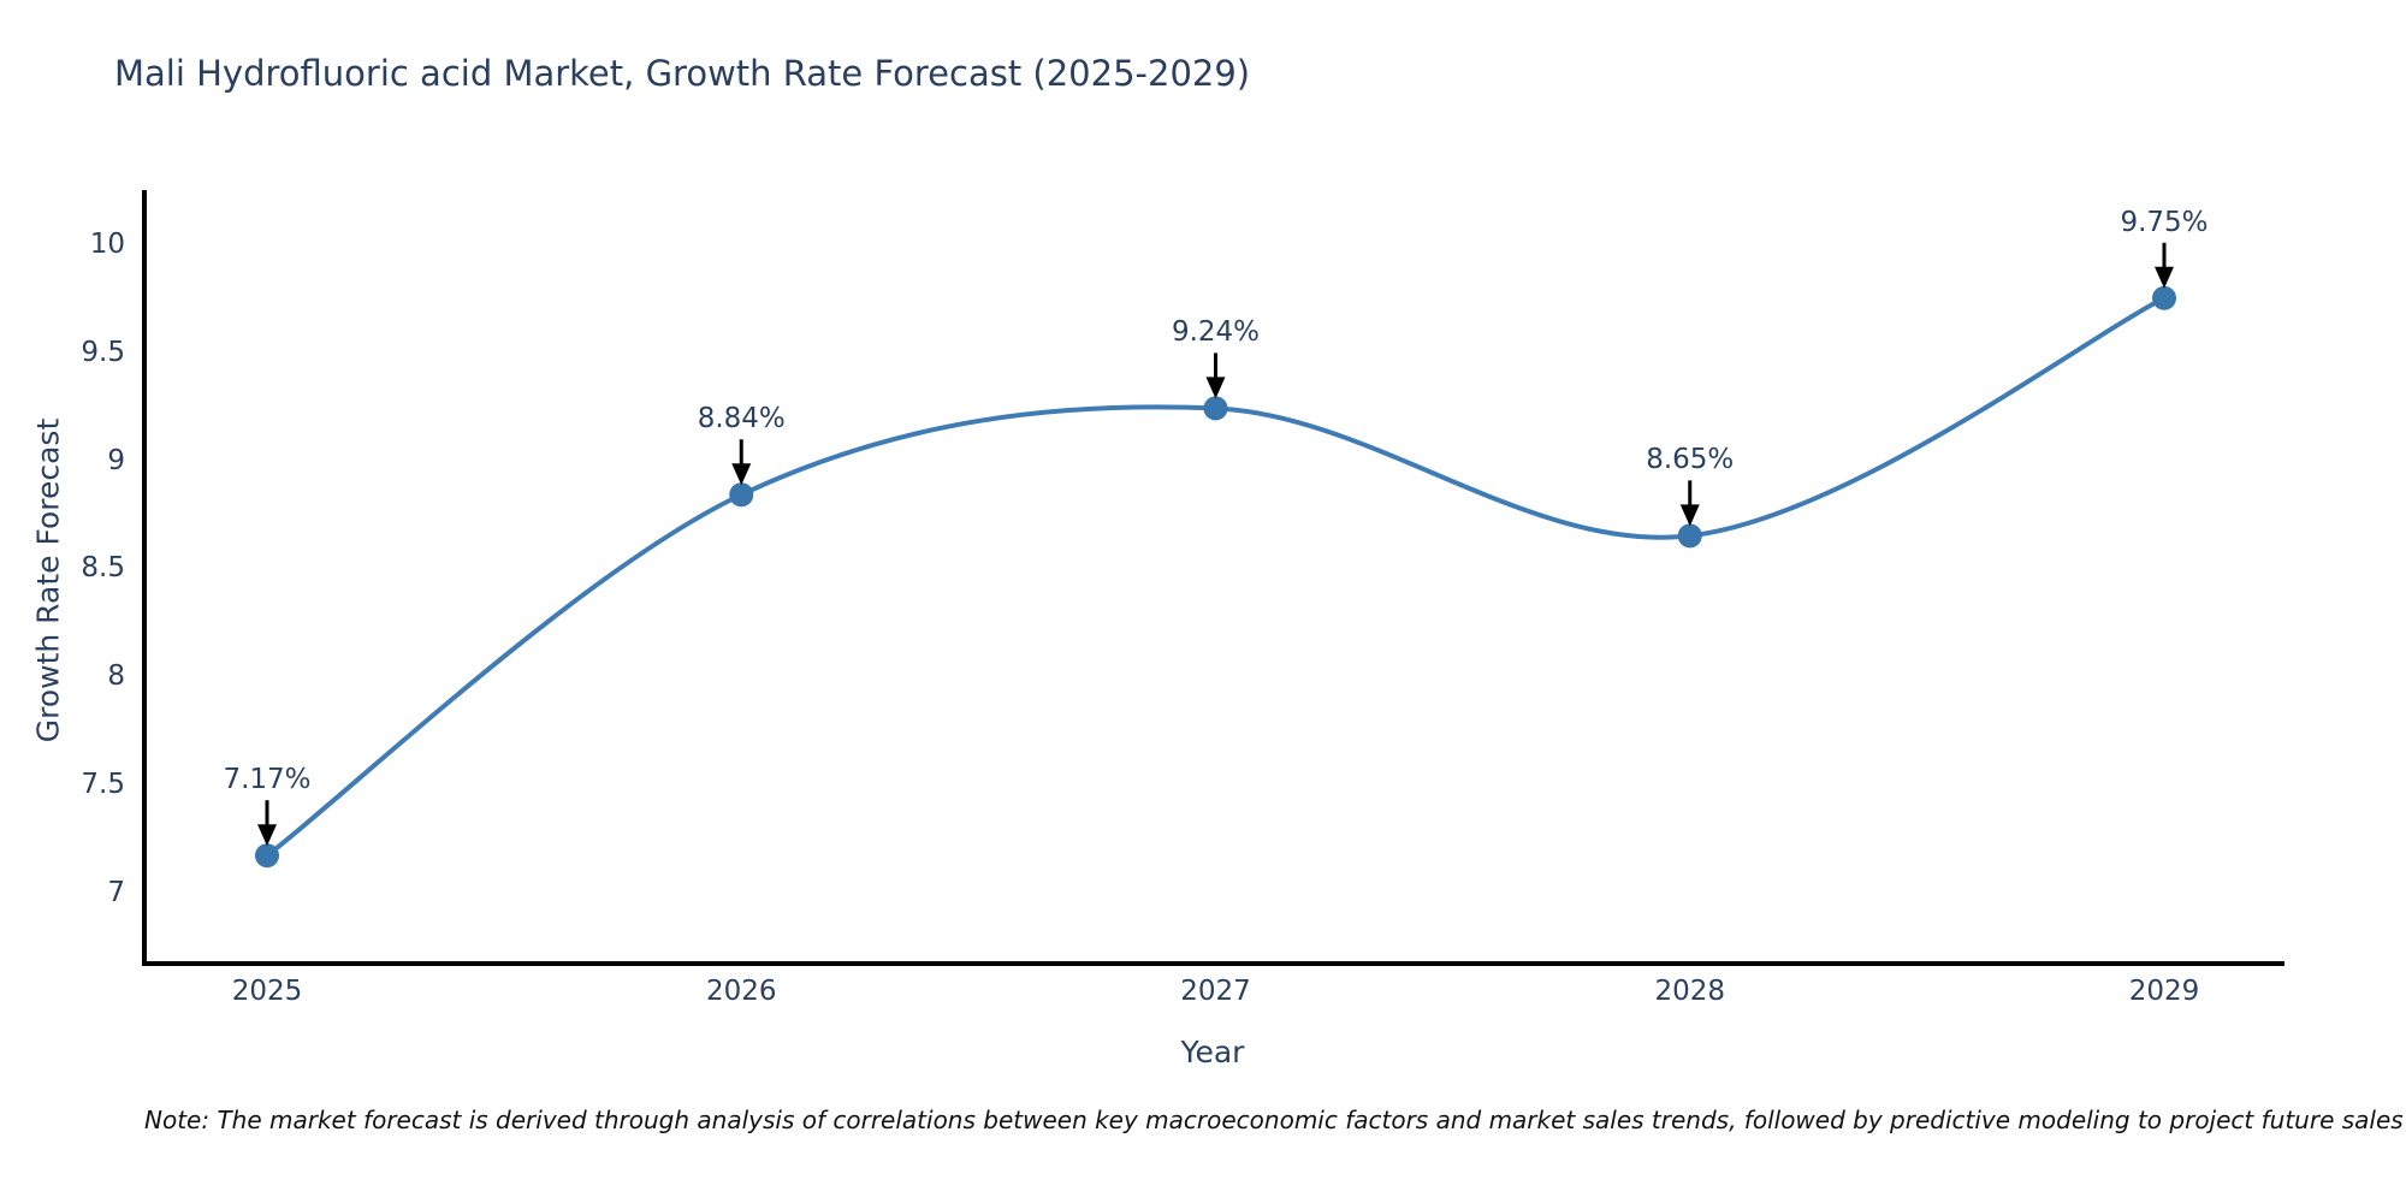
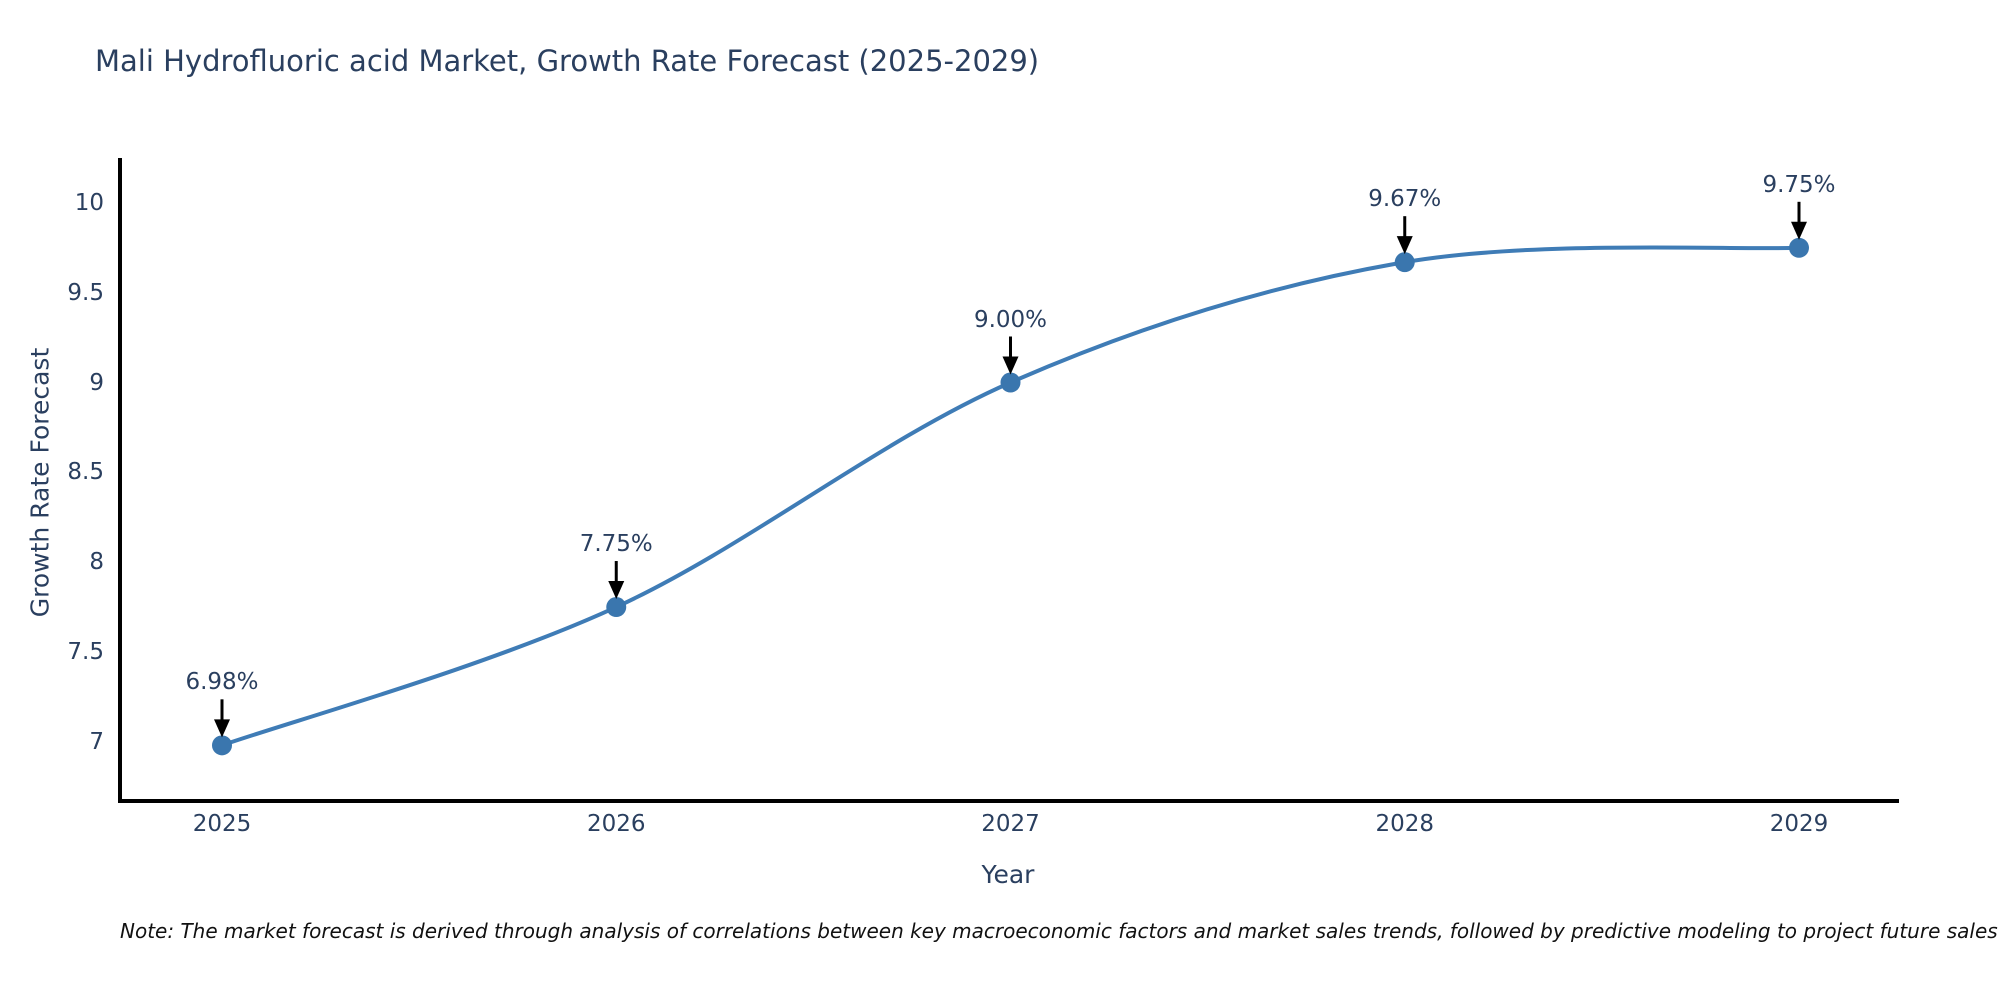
2025: 7.17% -> 6.98%
2026: 8.84% -> 7.75%
2027: 9.24% -> 9.00%
2028: 8.65% -> 9.67%
